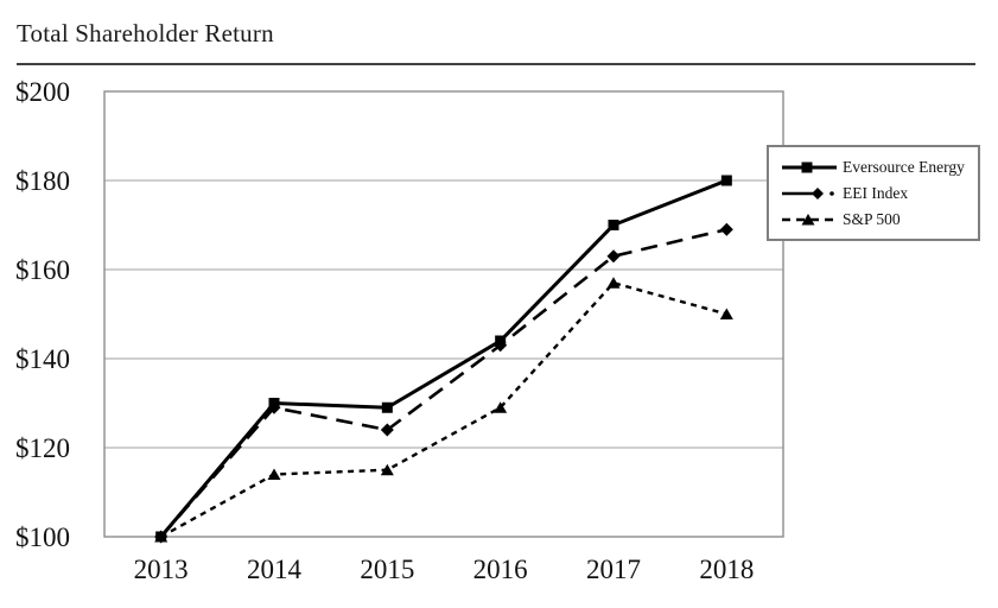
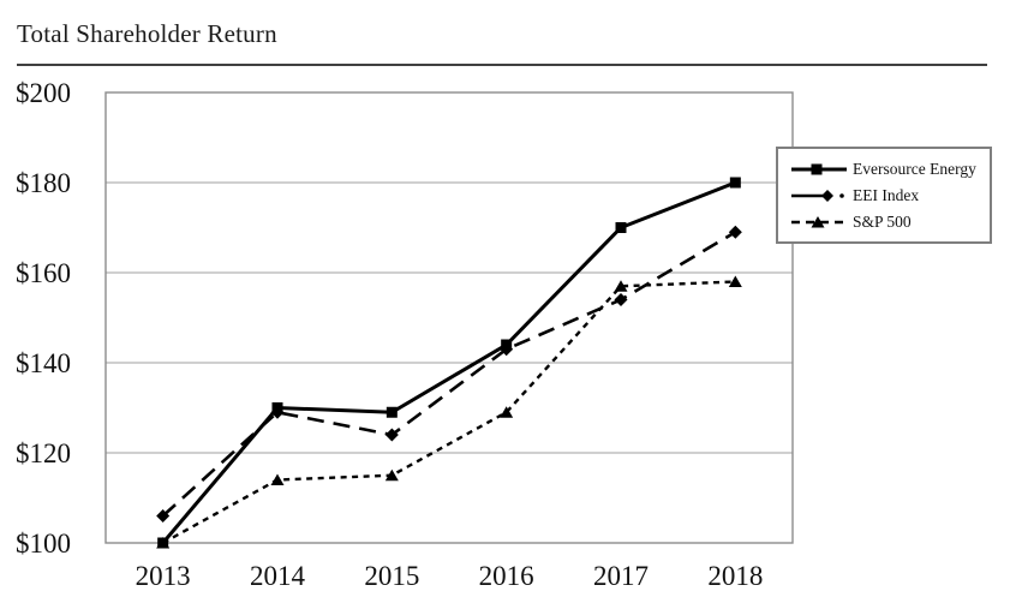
EEI Index/2013: $100 -> $106
EEI Index/2017: $163 -> $154
S&P 500/2018: $150 -> $158
